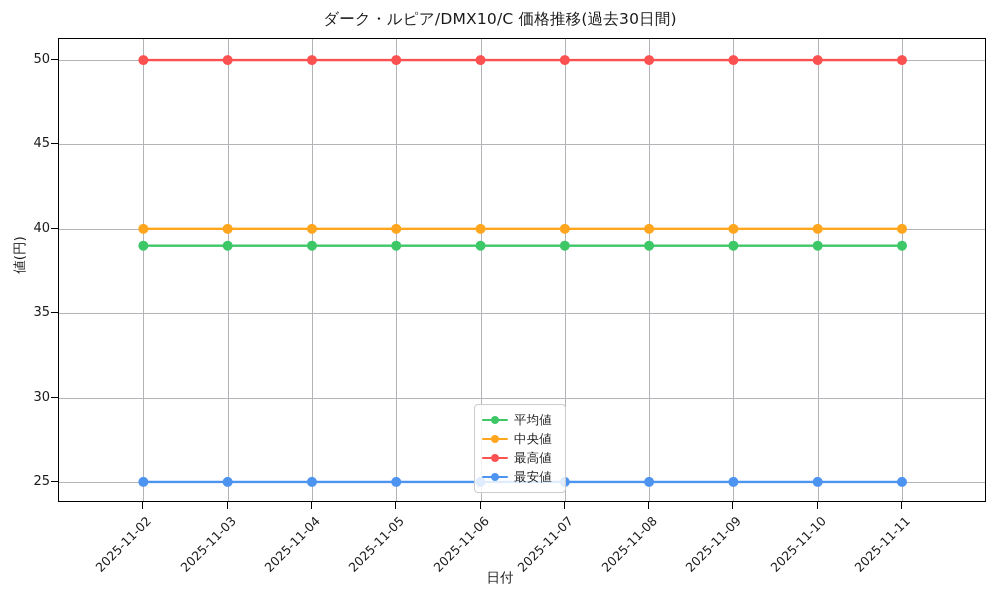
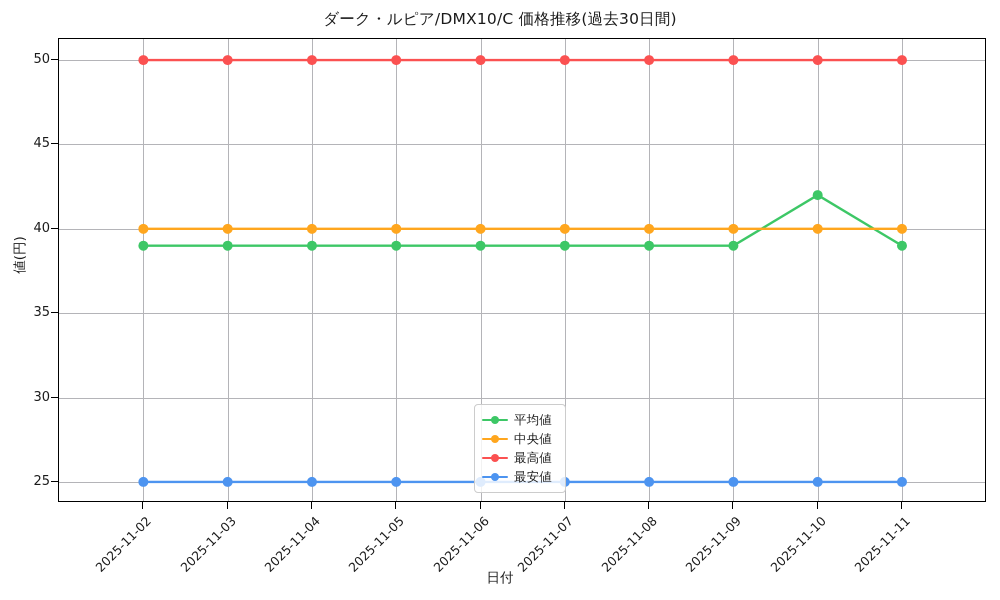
平均値/2025-11-10: 39 -> 42
